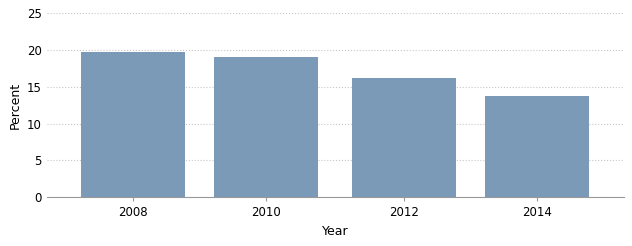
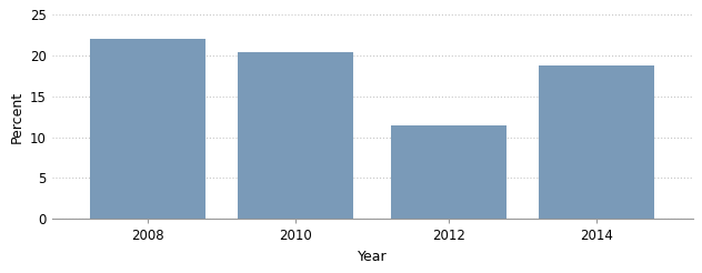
2008: 19.8 -> 22.0
2010: 19.0 -> 20.4
2012: 16.2 -> 11.4
2014: 13.7 -> 18.8
